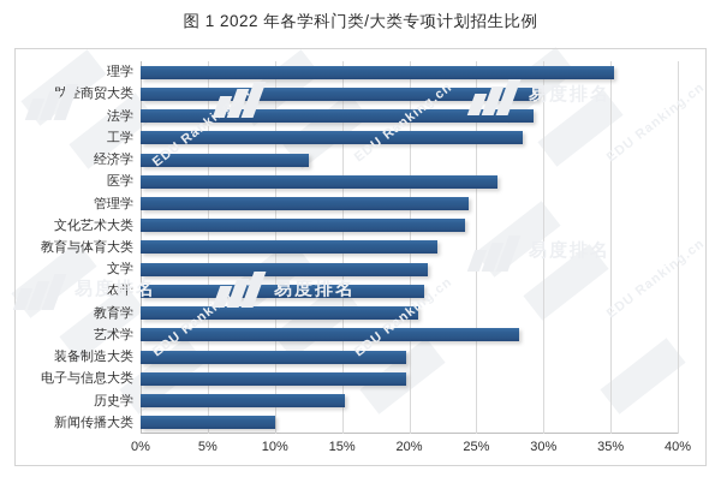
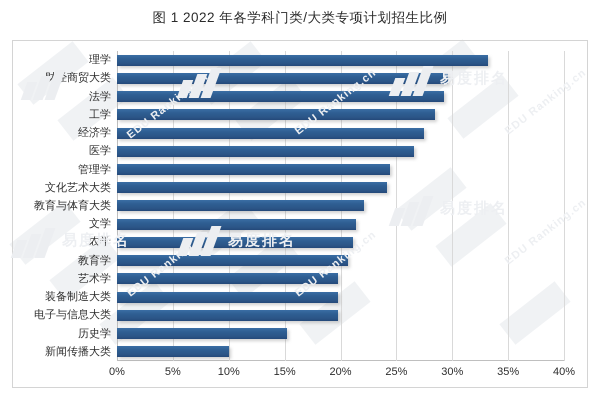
理学: 35.3% -> 33.2%
经济学: 12.5% -> 27.5%
艺术学: 28.2% -> 19.8%
